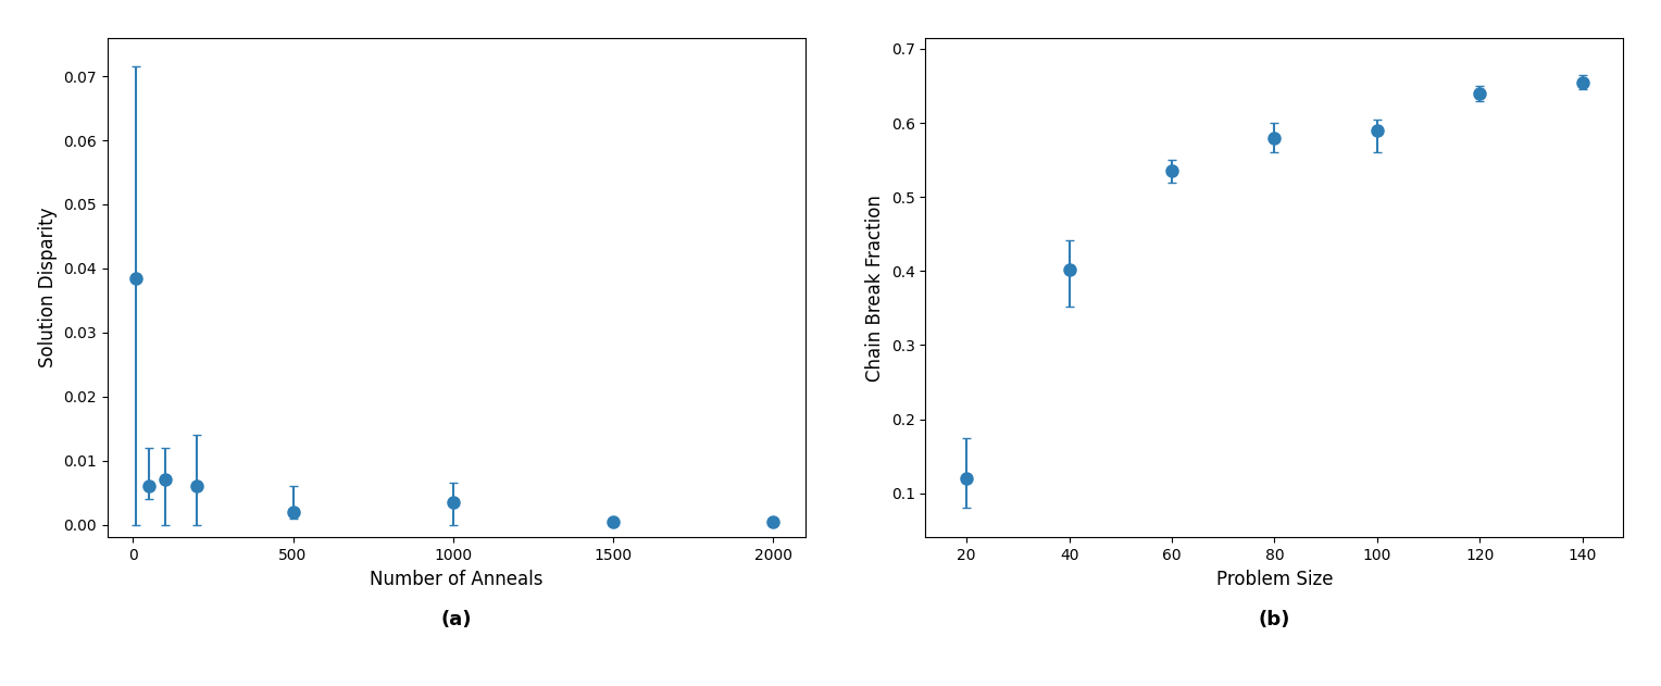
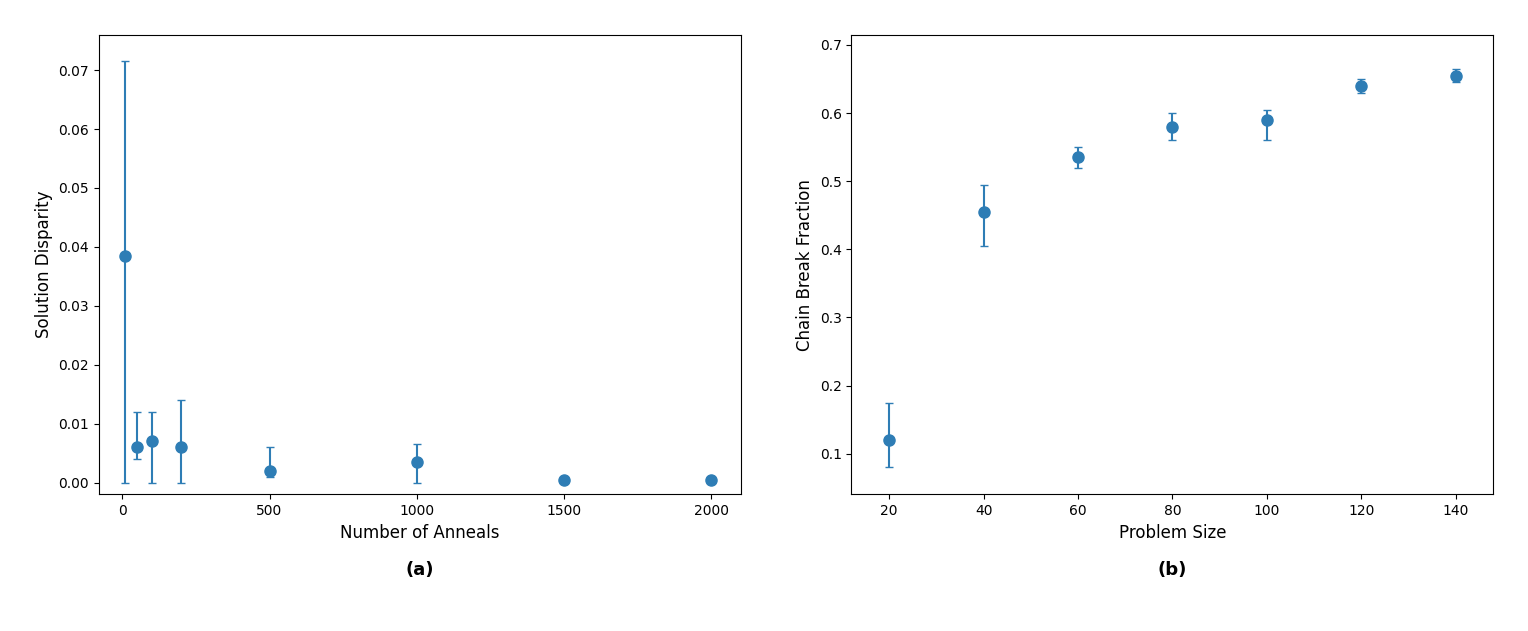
40: 0.402 -> 0.455
